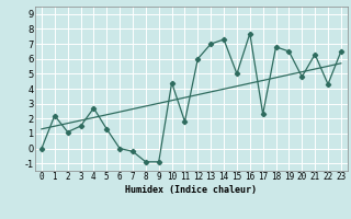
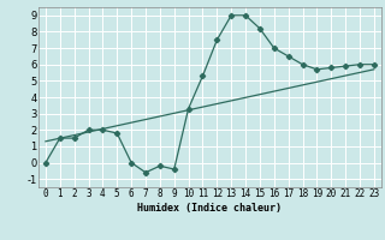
1: 2.2 -> 1.5
2: 1.1 -> 1.5
3: 1.5 -> 2.0
4: 2.7 -> 2.0
5: 1.3 -> 1.8
7: -0.2 -> -0.6
8: -0.9 -> -0.2
9: -0.9 -> -0.4
10: 4.4 -> 3.3
11: 1.8 -> 5.3
12: 6.0 -> 7.5
13: 7.0 -> 9.0
14: 7.3 -> 9.0
15: 5.0 -> 8.2
16: 7.7 -> 7.0
17: 2.3 -> 6.5
18: 6.8 -> 6.0
19: 6.5 -> 5.7
20: 4.8 -> 5.8
21: 6.3 -> 5.9
22: 4.3 -> 6.0
23: 6.5 -> 6.0
